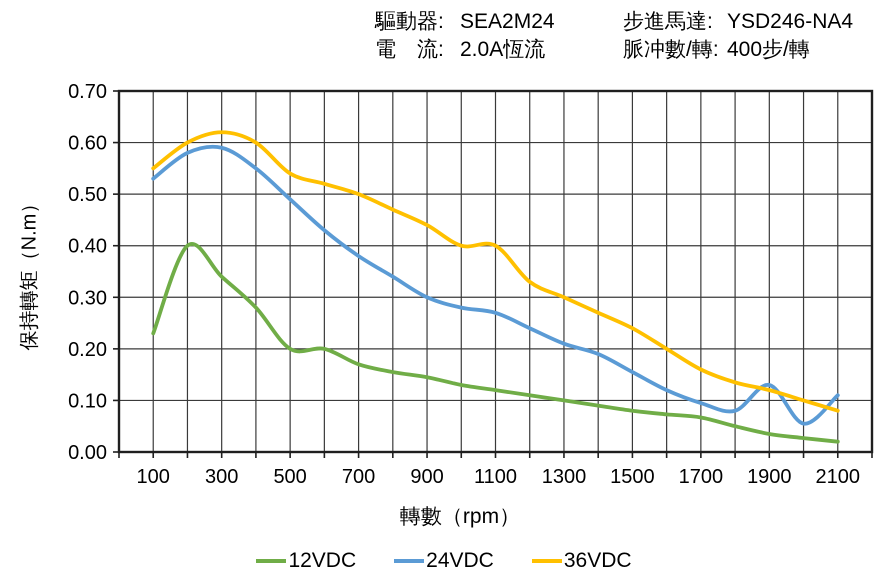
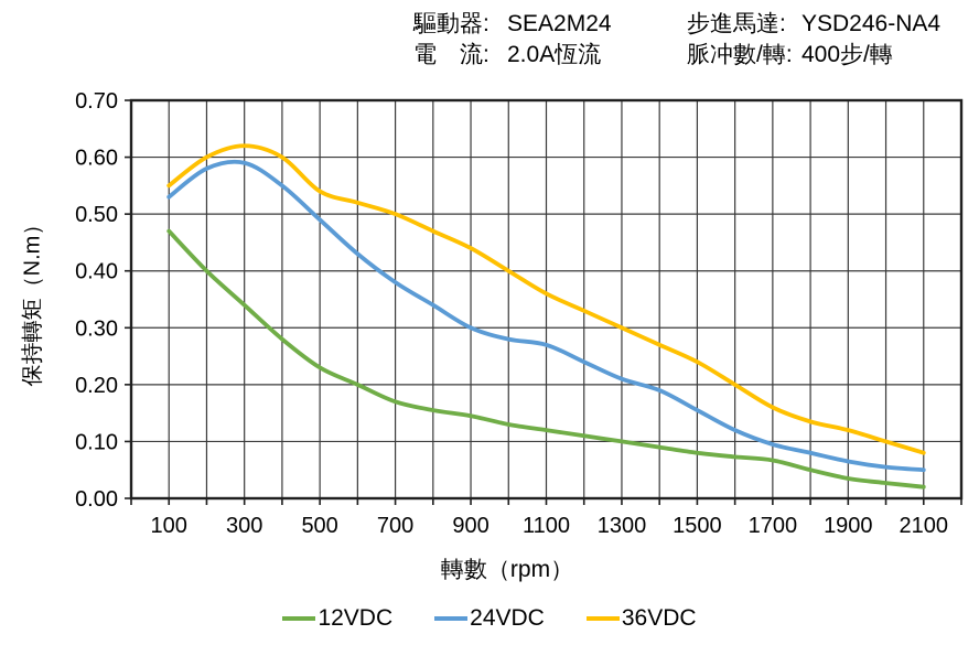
12VDC/100: 0.23 -> 0.47
12VDC/500: 0.20 -> 0.23
36VDC/1100: 0.40 -> 0.36
24VDC/1900: 0.13 -> 0.07
24VDC/2100: 0.11 -> 0.05
